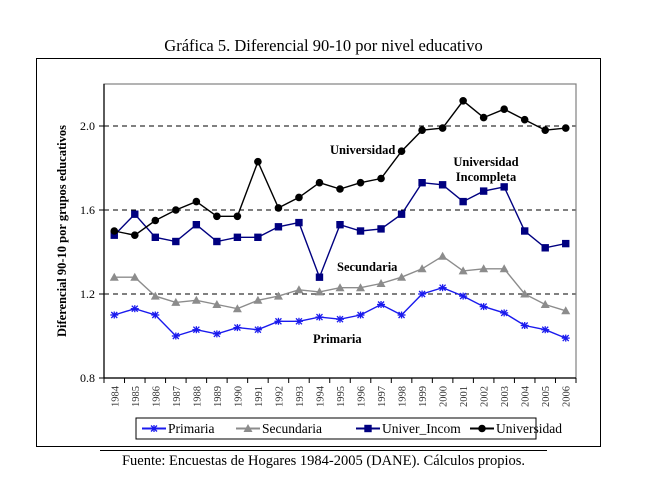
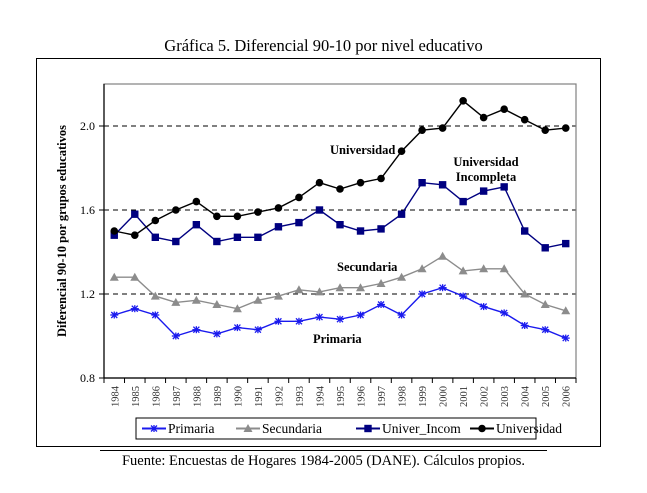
Universidad/1991: 1.83 -> 1.59
Univer_Incom/1994: 1.28 -> 1.60
